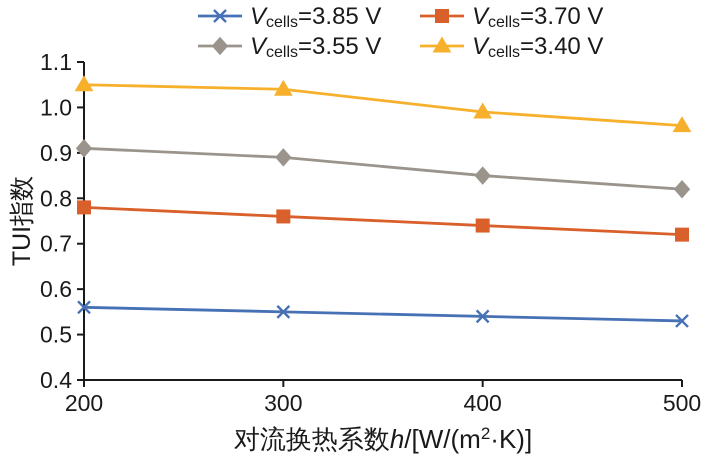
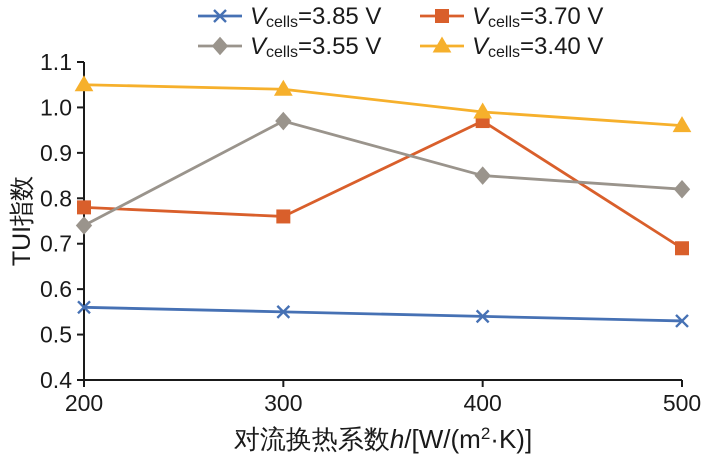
Vcells=3.55 V/200: 0.91 -> 0.74
Vcells=3.55 V/300: 0.89 -> 0.97
Vcells=3.70 V/400: 0.74 -> 0.97
Vcells=3.70 V/500: 0.72 -> 0.69
